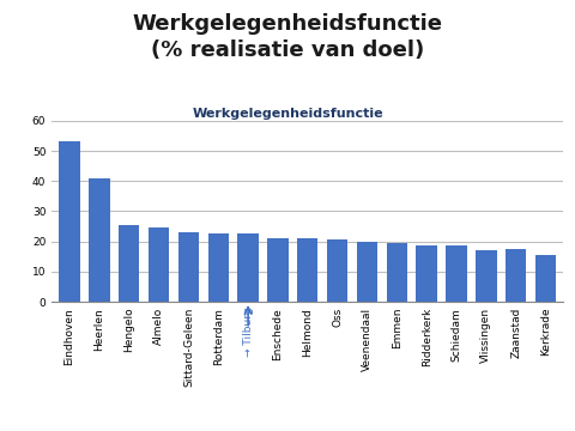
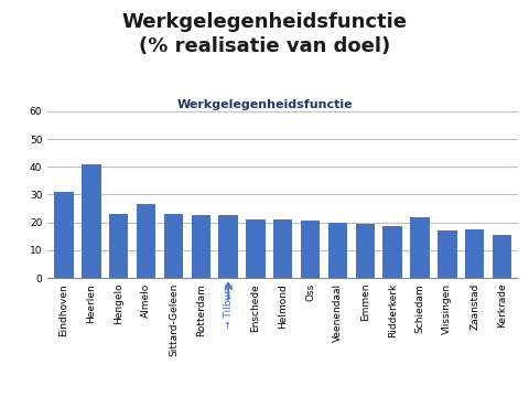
Eindhoven: 53.0 -> 31.0
Hengelo: 25.5 -> 23.0
Almelo: 24.5 -> 26.5
Schiedam: 18.5 -> 22.0
